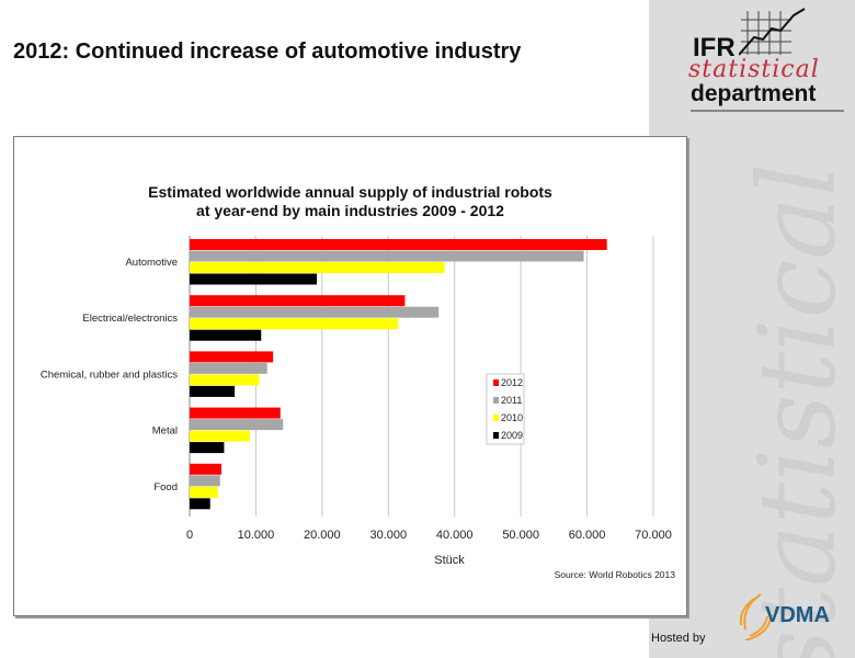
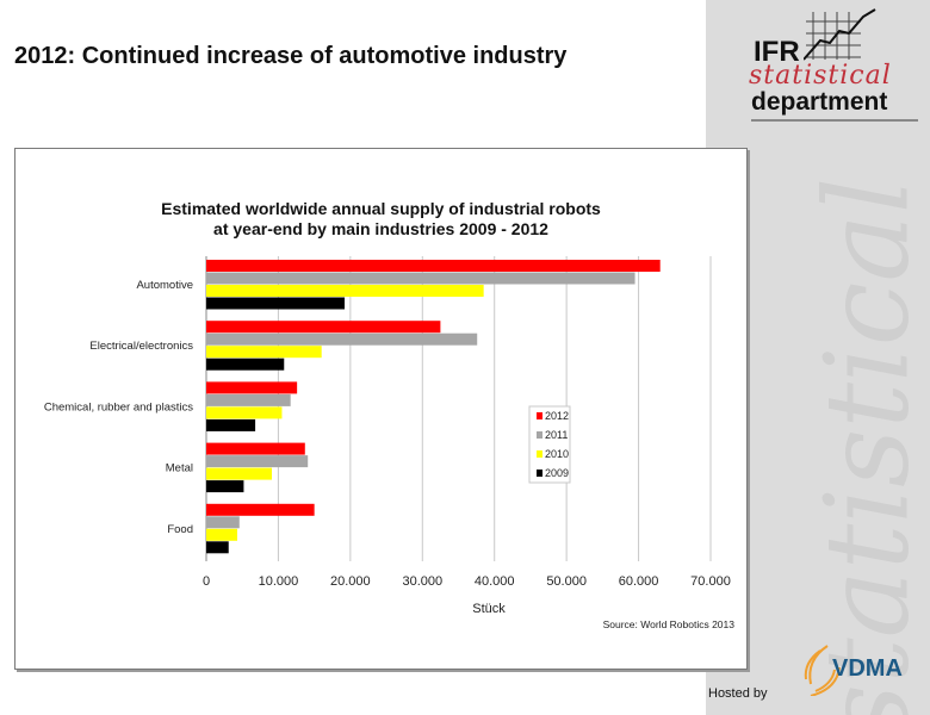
2010/Electrical/electronics: 32000 -> 16000
2012/Food: 5000 -> 15000
